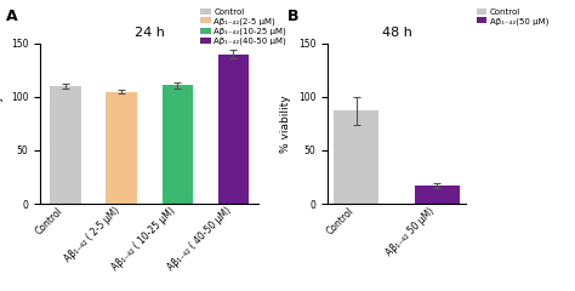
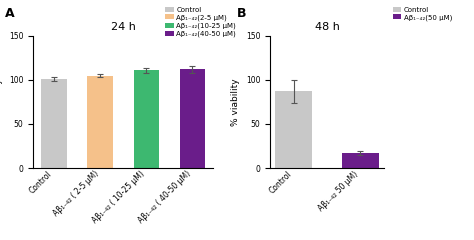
24 h/Control: 110 -> 101
24 h/Aβ₁₋₄₂ ( 40-50 μM): 140 -> 112
